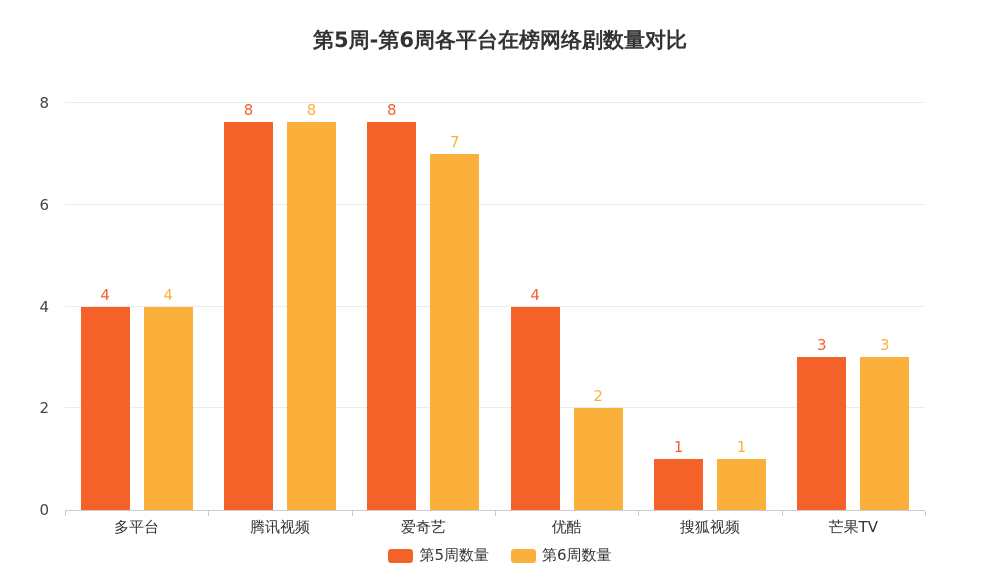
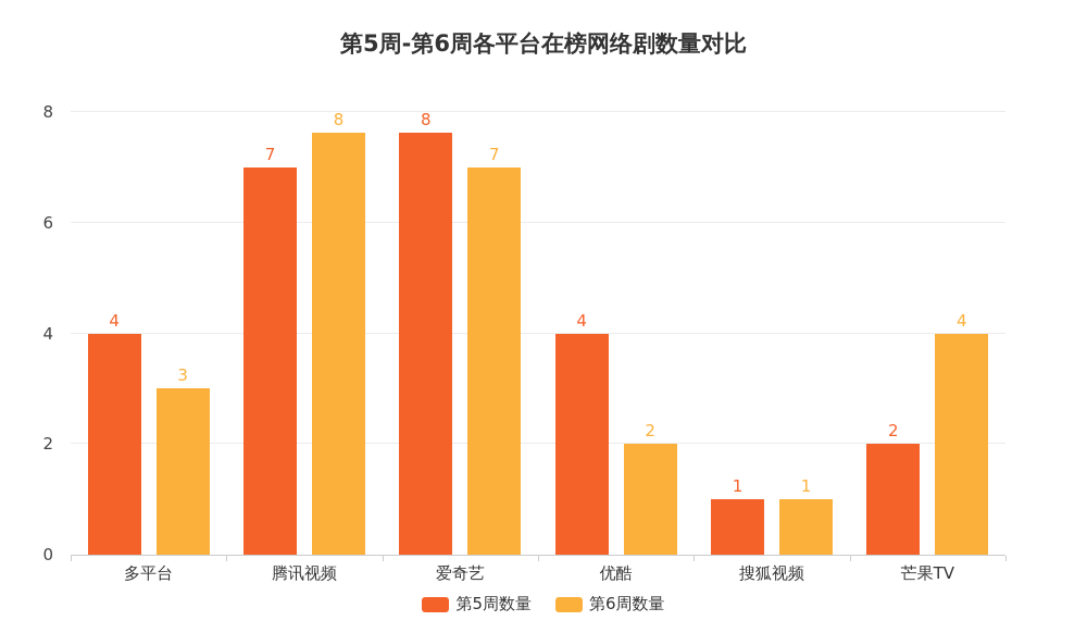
第6周数量/多平台: 4 -> 3
第5周数量/腾讯视频: 8 -> 7
第5周数量/芒果TV: 3 -> 2
第6周数量/芒果TV: 3 -> 4
